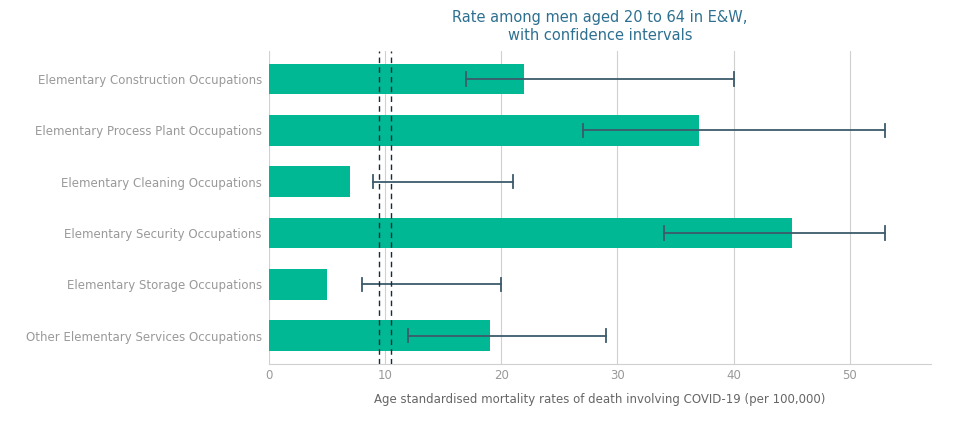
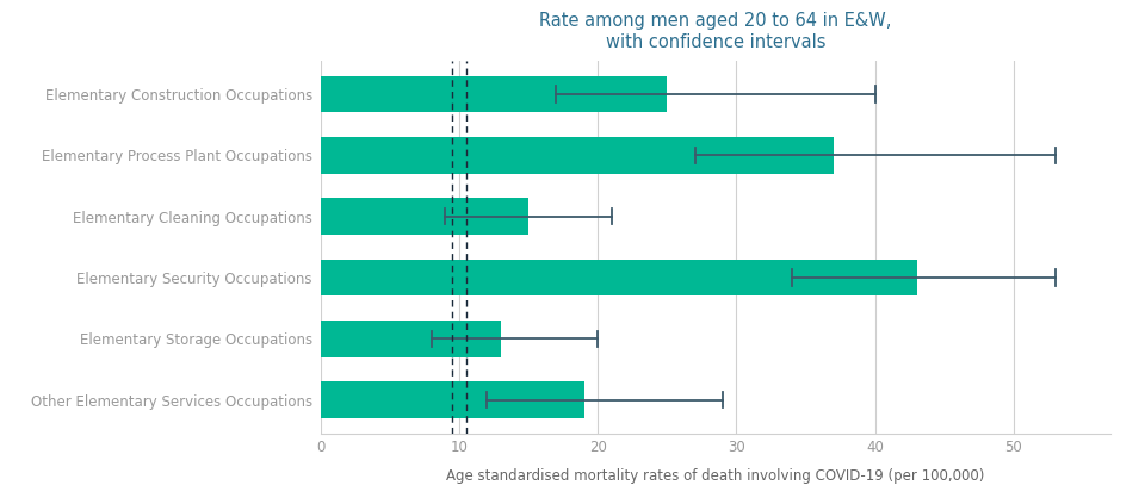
Elementary Construction Occupations: 22 -> 25
Elementary Cleaning Occupations: 7 -> 15
Elementary Security Occupations: 45 -> 43
Elementary Storage Occupations: 5 -> 13
